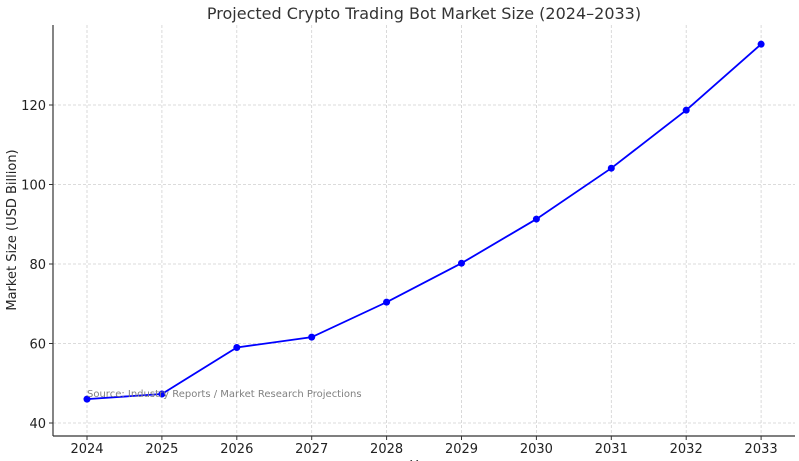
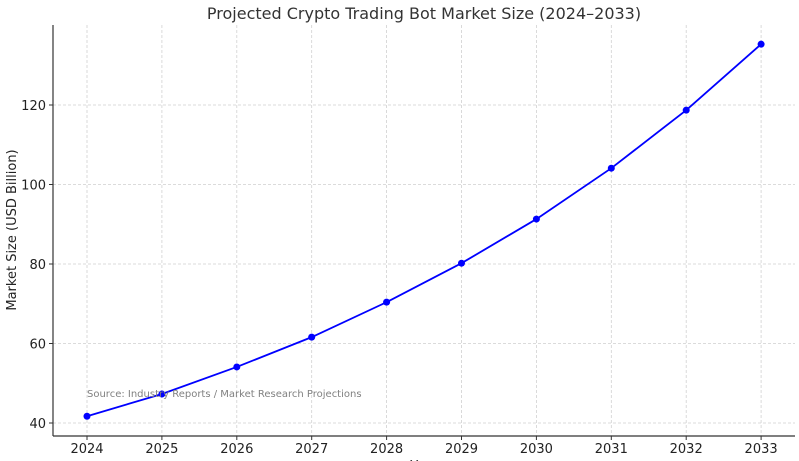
2024: 46 -> 42
2026: 59 -> 54
